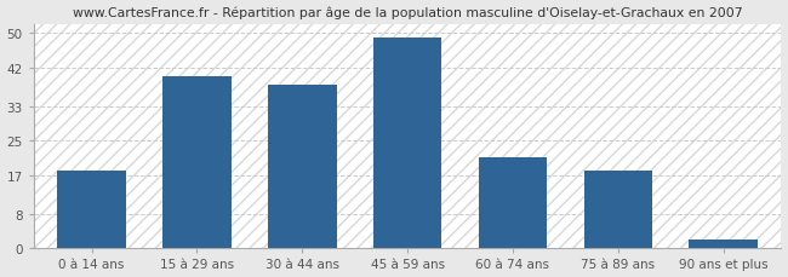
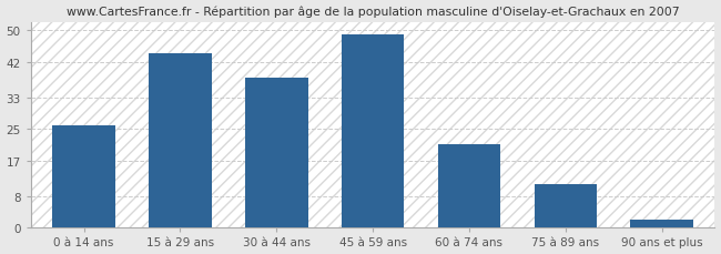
0 à 14 ans: 18 -> 26
15 à 29 ans: 40 -> 44
75 à 89 ans: 18 -> 11
